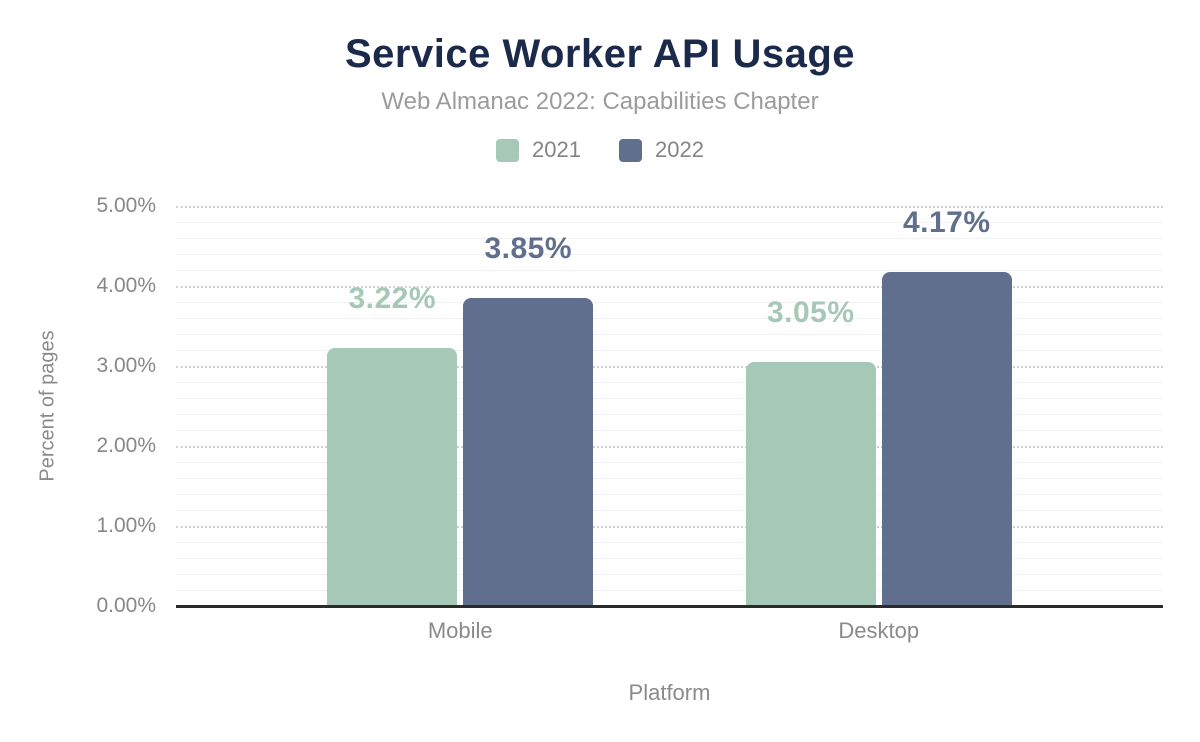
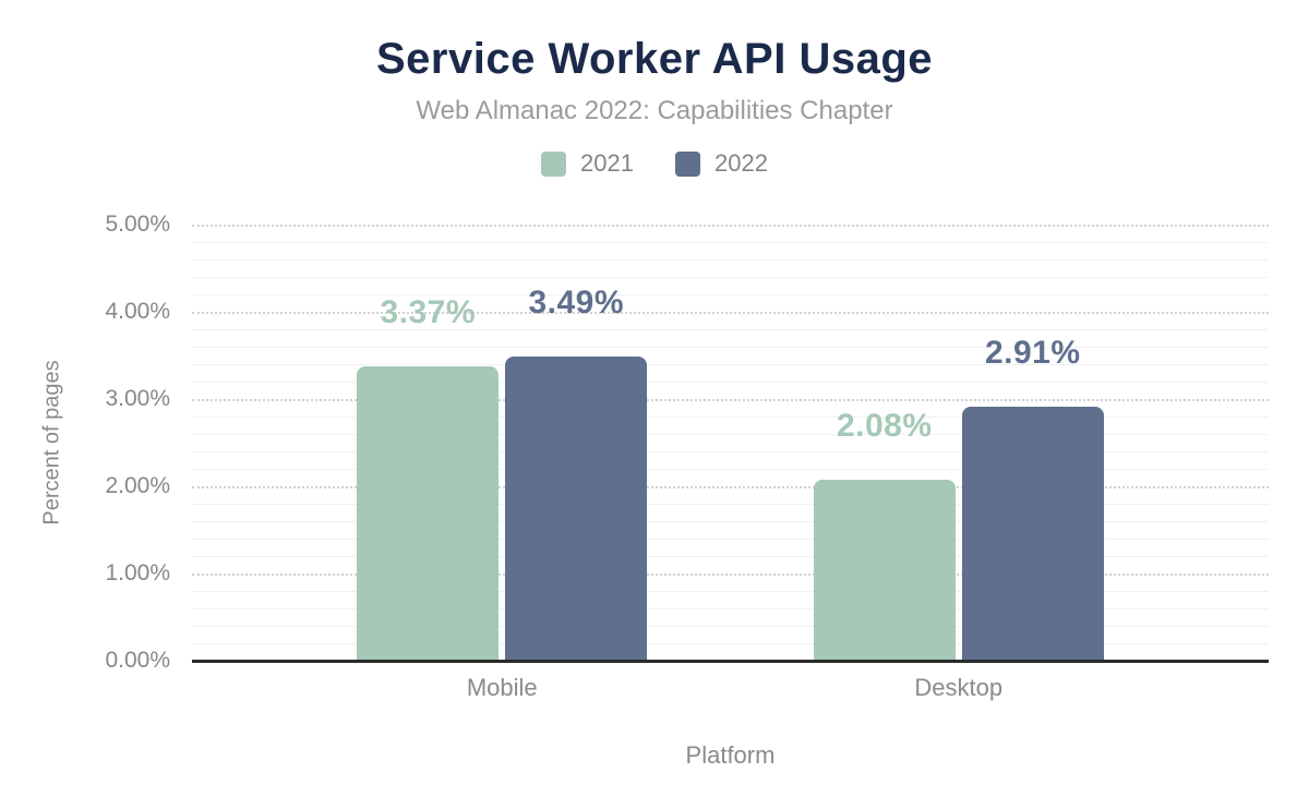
2021/Mobile: 3.22% -> 3.37%
2022/Mobile: 3.85% -> 3.49%
2021/Desktop: 3.05% -> 2.08%
2022/Desktop: 4.17% -> 2.91%
